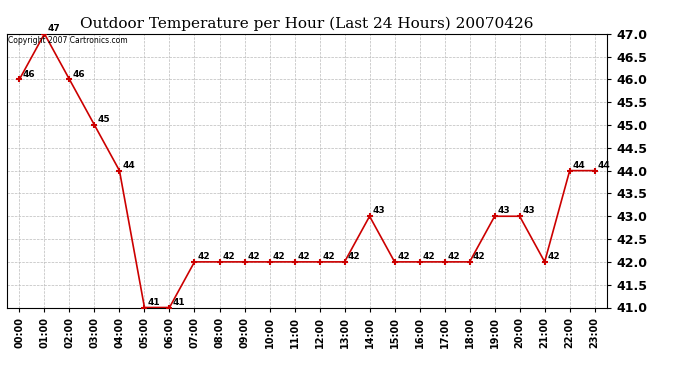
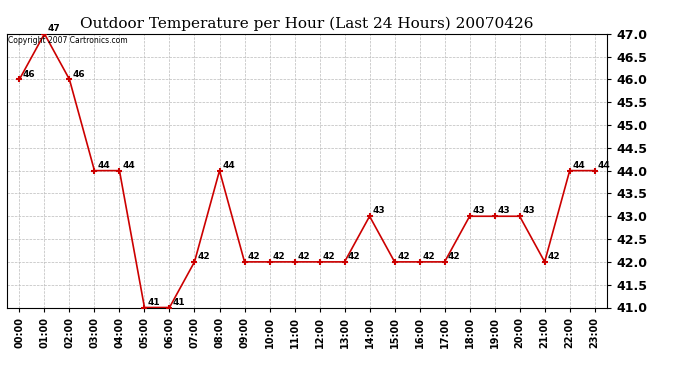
03:00: 45 -> 44
08:00: 42 -> 44
18:00: 42 -> 43
